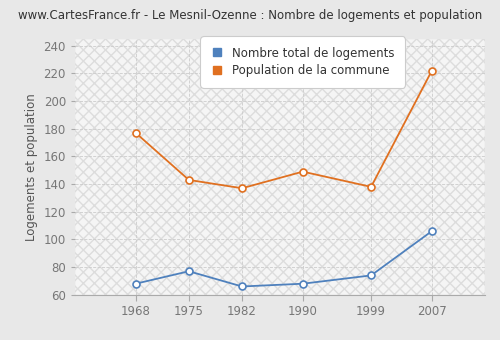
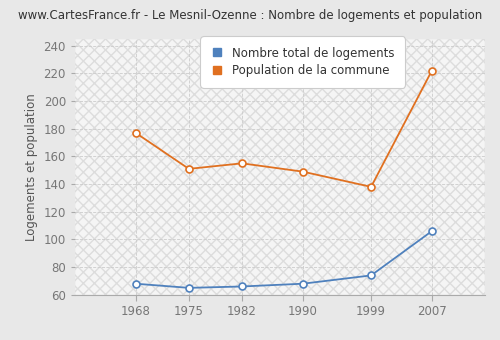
Nombre total de logements/1975: 77 -> 65
Population de la commune/1975: 143 -> 151
Population de la commune/1982: 137 -> 155
